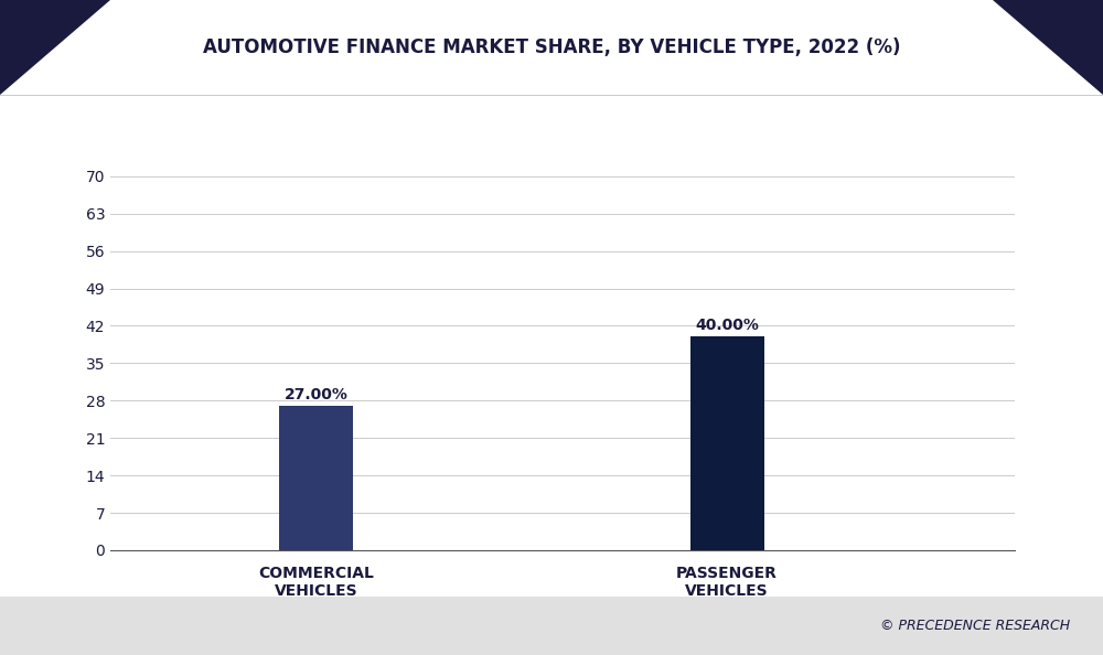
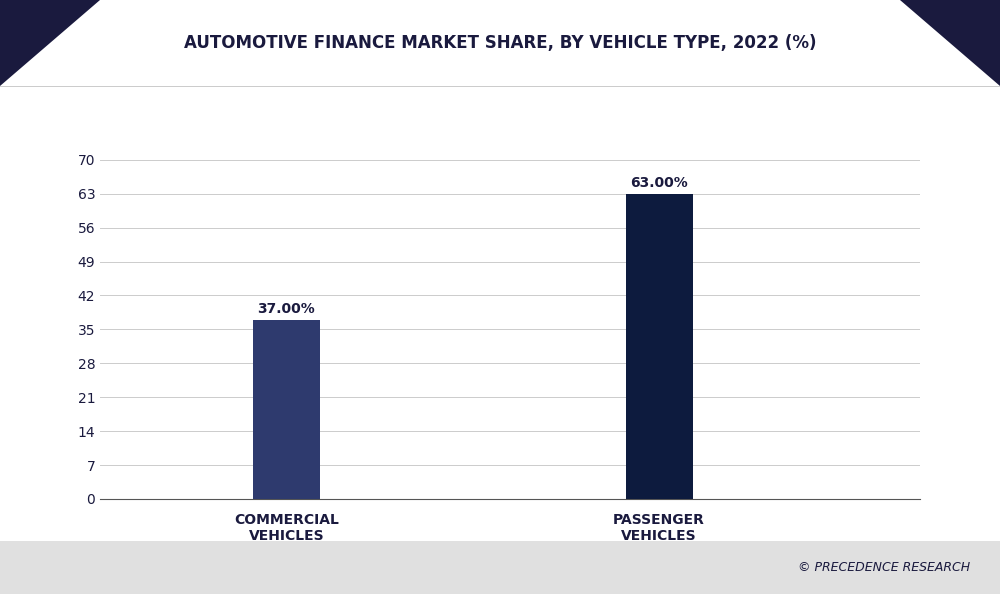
COMMERCIAL VEHICLES: 27.00% -> 37.00%
PASSENGER VEHICLES: 40.00% -> 63.00%
